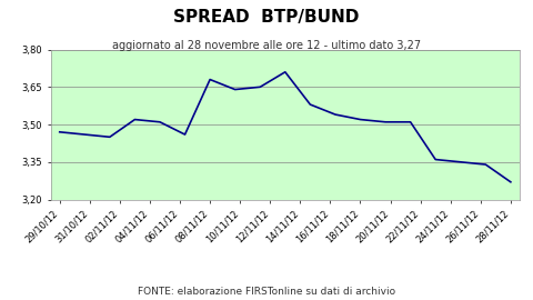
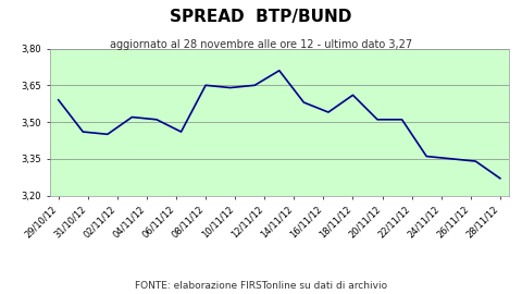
29/10/12: 3,47 -> 3,59
08/11/12: 3,68 -> 3,65
18/11/12: 3,52 -> 3,61
